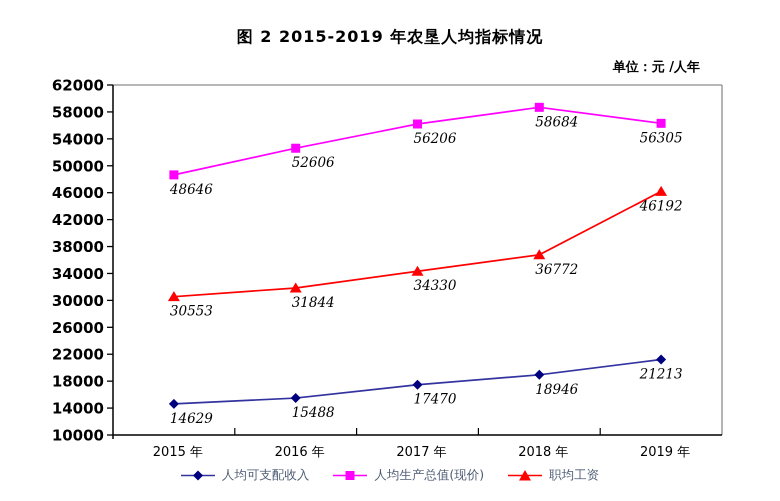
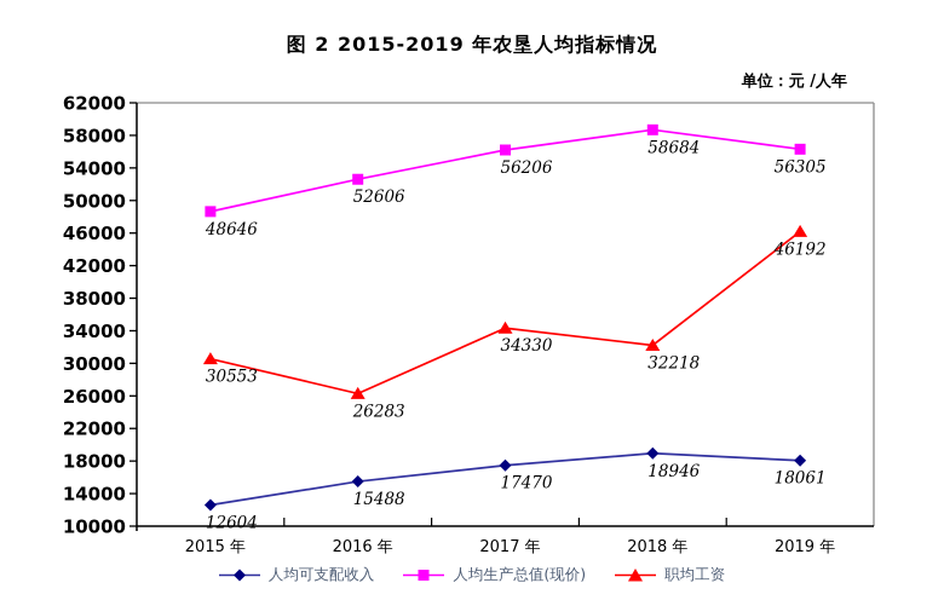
人均可支配收入/2015 年: 14629 -> 12604
职均工资/2016 年: 31844 -> 26283
职均工资/2018 年: 36772 -> 32218
人均可支配收入/2019 年: 21213 -> 18061
